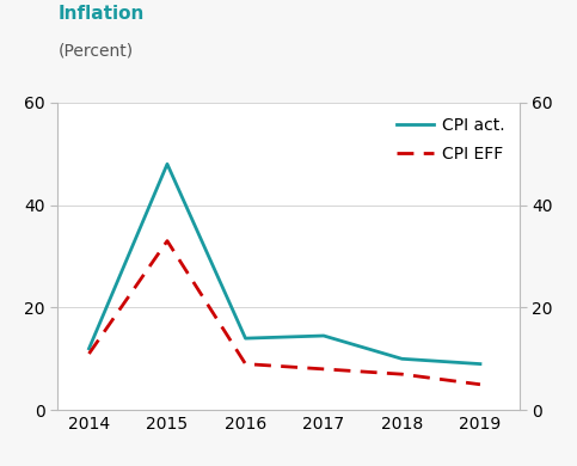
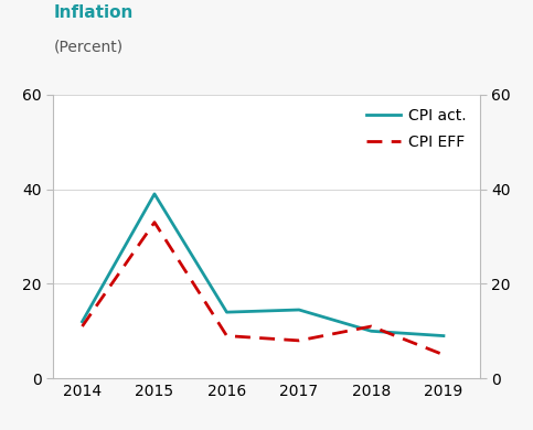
CPI act./2015: 48.0 -> 39.0
CPI EFF/2018: 7 -> 11
